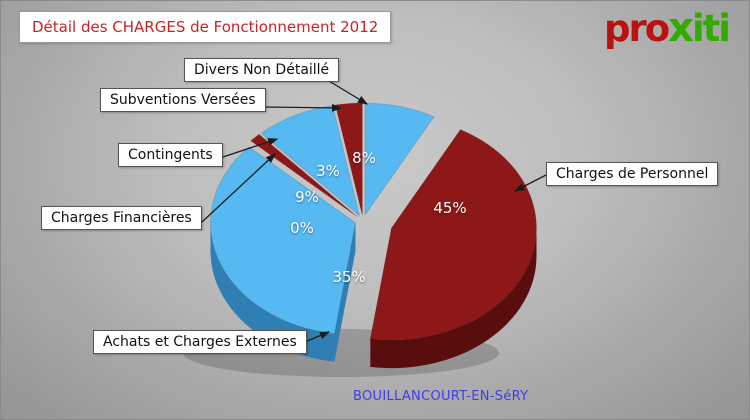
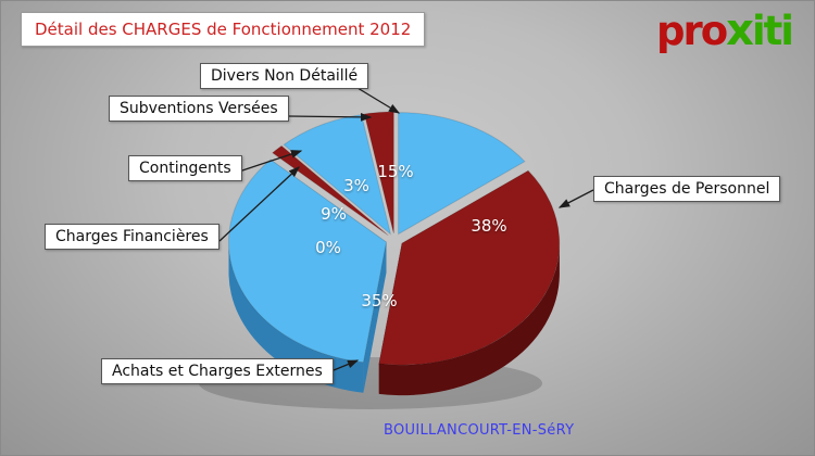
Divers Non Détaillé: 8% -> 15%
Charges de Personnel: 45% -> 38%
